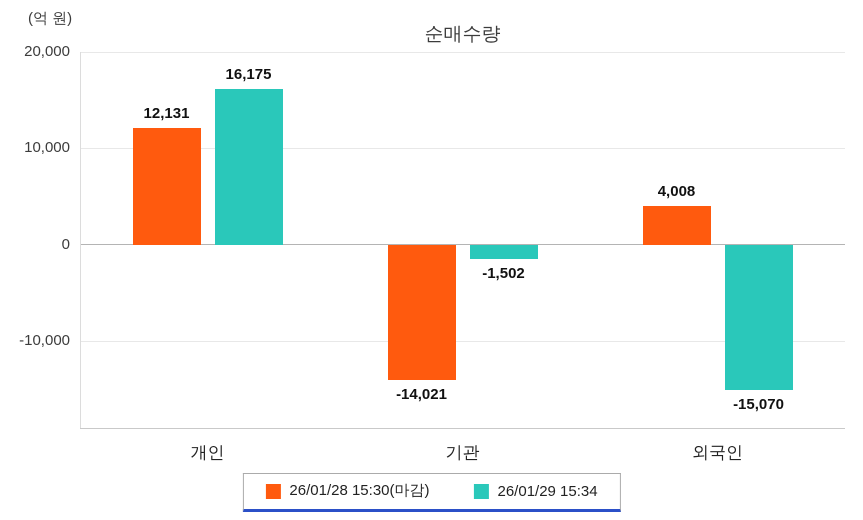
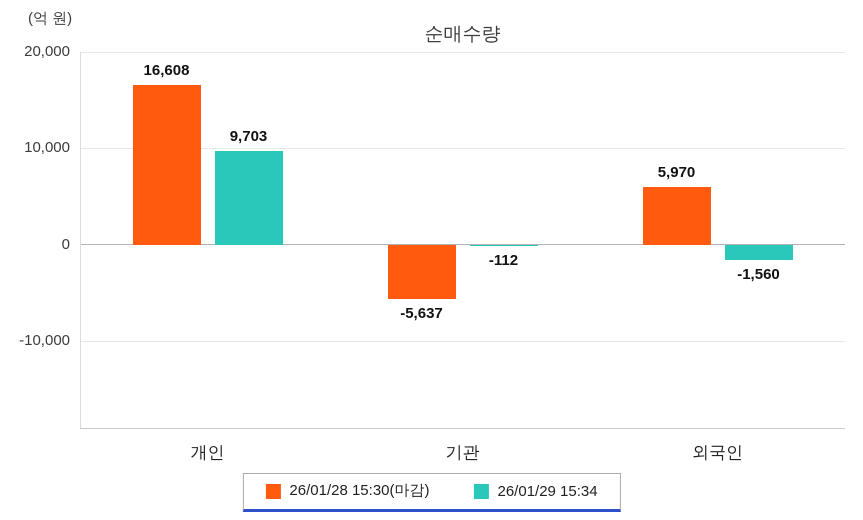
26/01/28 15:30(마감)/개인: 12,131 -> 16,608
26/01/29 15:34/개인: 16,175 -> 9,703
26/01/28 15:30(마감)/기관: -14,021 -> -5,637
26/01/29 15:34/기관: -1,502 -> -112
26/01/28 15:30(마감)/외국인: 4,008 -> 5,970
26/01/29 15:34/외국인: -15,070 -> -1,560
